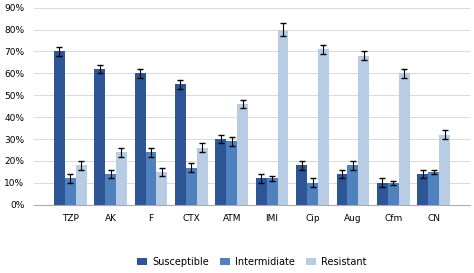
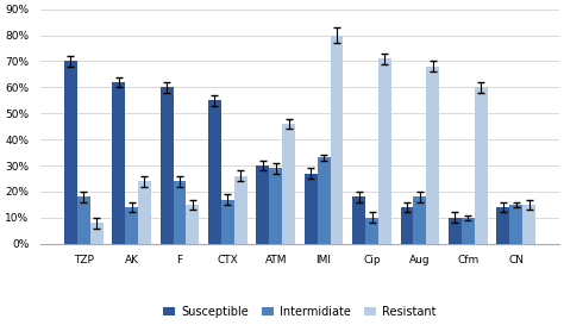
Intermidiate/TZP: 12% -> 18%
Resistant/TZP: 18% -> 8%
Susceptible/IMI: 12% -> 27%
Intermidiate/IMI: 12% -> 33%
Resistant/CN: 32% -> 15%
